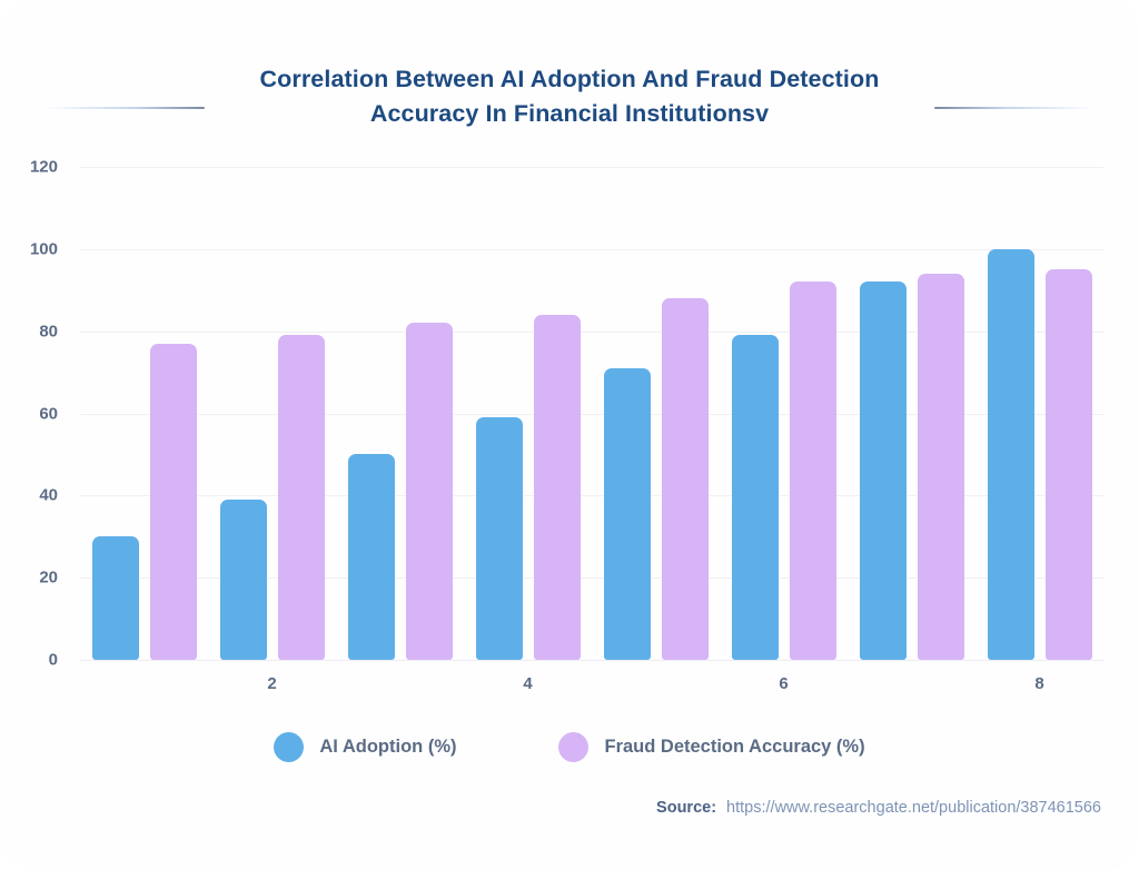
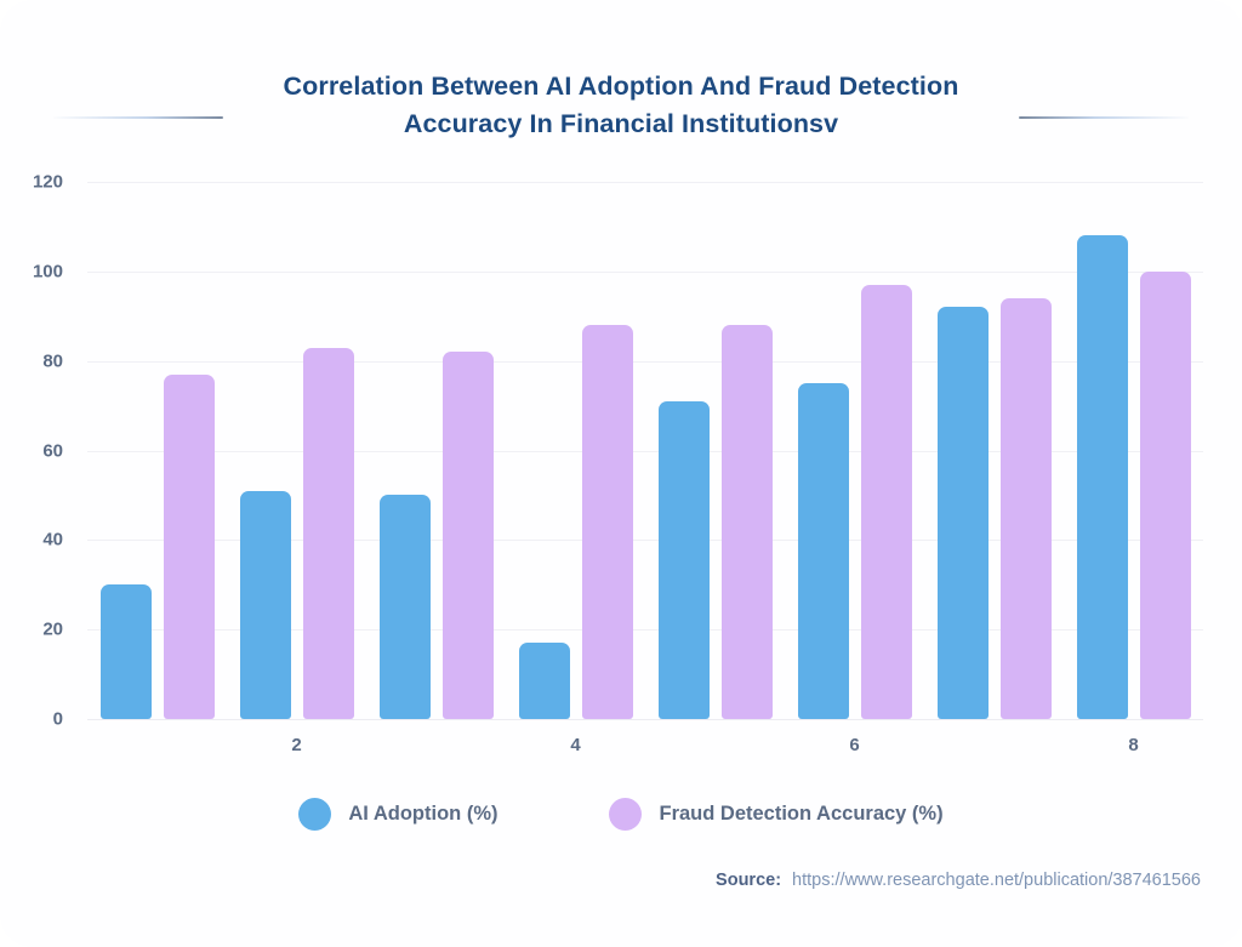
AI Adoption (%)/2: 39 -> 51
Fraud Detection Accuracy (%)/2: 79 -> 83
AI Adoption (%)/4: 59 -> 17
Fraud Detection Accuracy (%)/4: 84 -> 88
AI Adoption (%)/6: 79 -> 75
Fraud Detection Accuracy (%)/6: 92 -> 97
AI Adoption (%)/8: 100 -> 108
Fraud Detection Accuracy (%)/8: 95 -> 100
